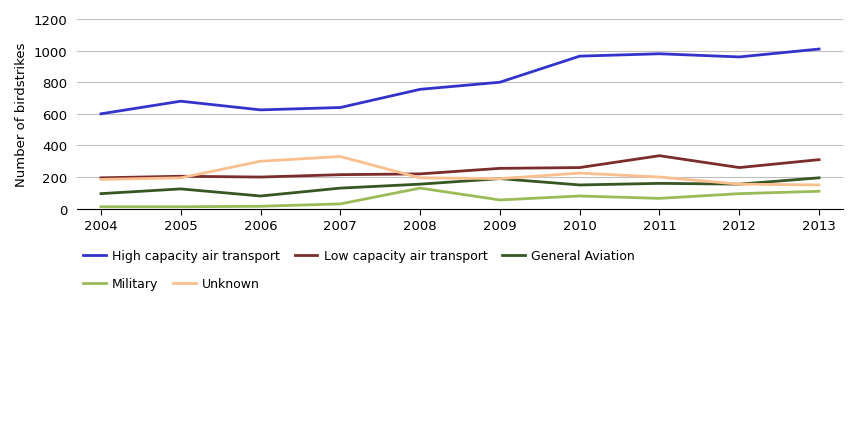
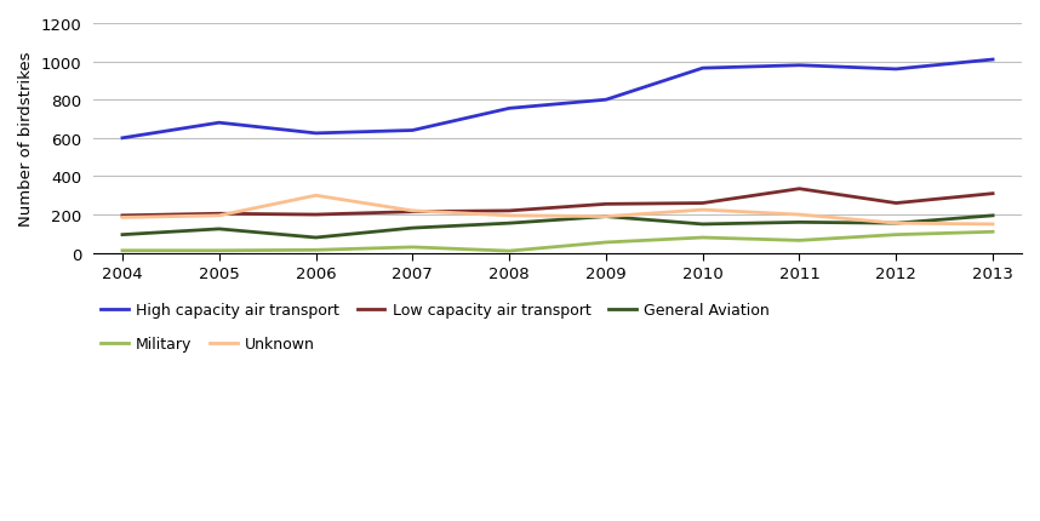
Unknown/2007: 330 -> 220
Military/2008: 130 -> 10
